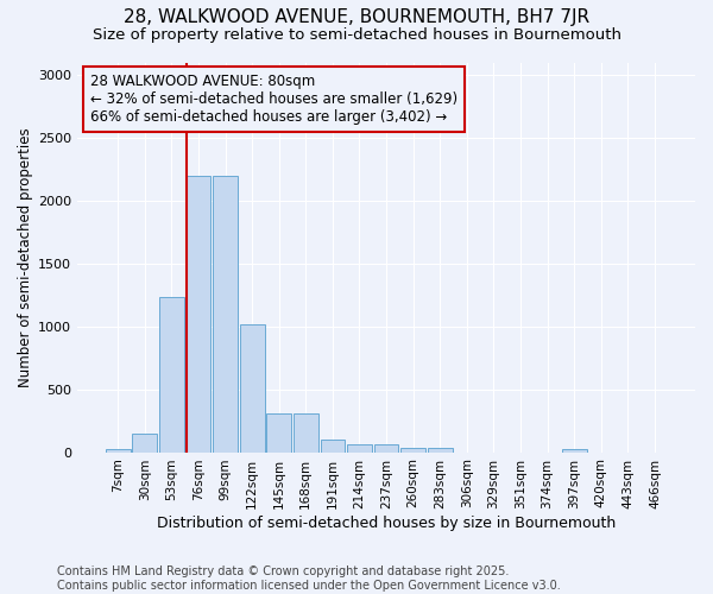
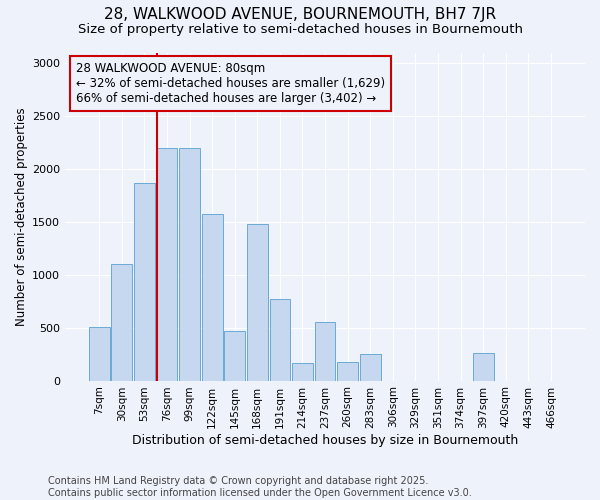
7sqm: 20 -> 510
30sqm: 150 -> 1100
53sqm: 1230 -> 1870
122sqm: 1020 -> 1570
145sqm: 300 -> 470
168sqm: 300 -> 1480
191sqm: 100 -> 770
214sqm: 60 -> 170
237sqm: 60 -> 550
260sqm: 40 -> 180
283sqm: 40 -> 250
397sqm: 20 -> 260
